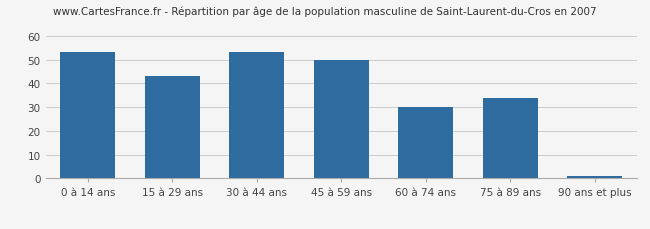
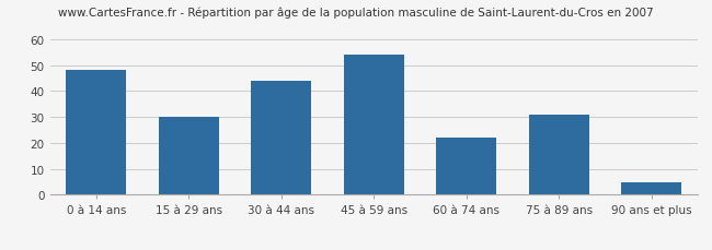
0 à 14 ans: 53 -> 48
15 à 29 ans: 43 -> 30
30 à 44 ans: 53 -> 44
45 à 59 ans: 50 -> 54
60 à 74 ans: 30 -> 22
75 à 89 ans: 34 -> 31
90 ans et plus: 1 -> 5
